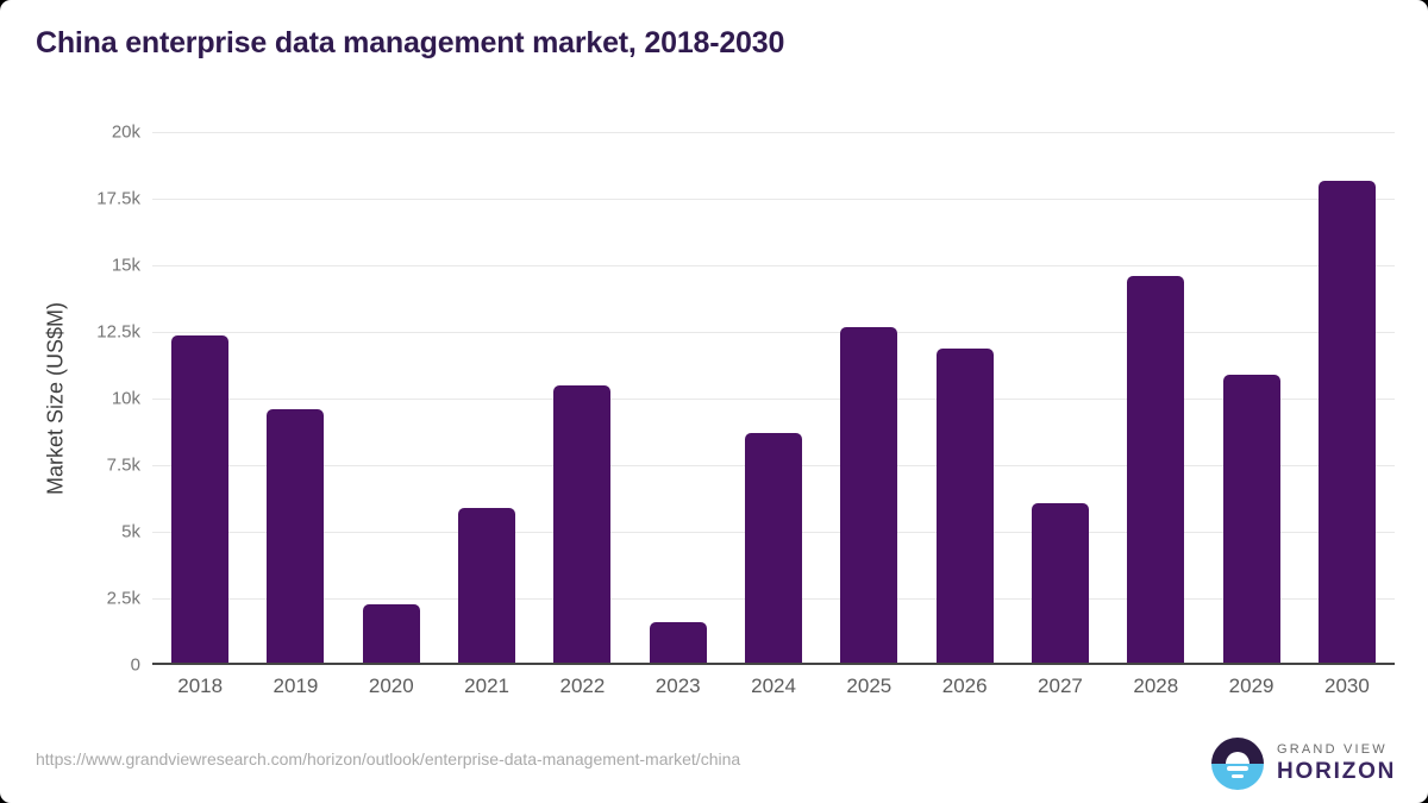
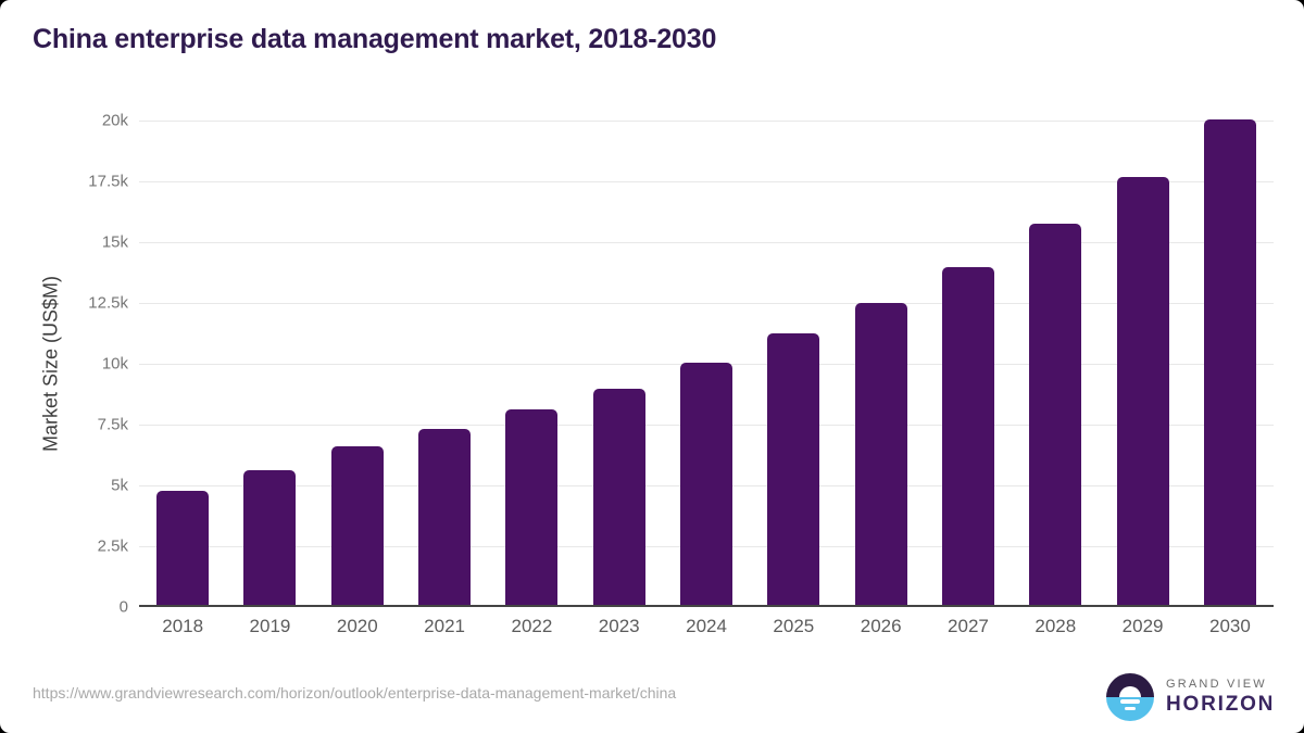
2018: 12.3k -> 4.7k
2019: 9.5k -> 5.6k
2020: 2.2k -> 6.5k
2021: 5.8k -> 7.2k
2022: 10.4k -> 8.0k
2023: 1.5k -> 8.9k
2024: 8.6k -> 10.0k
2025: 12.6k -> 11.2k
2026: 11.8k -> 12.4k
2027: 6.0k -> 13.9k
2028: 14.5k -> 15.6k
2029: 10.8k -> 17.6k
2030: 18.1k -> 20.0k
